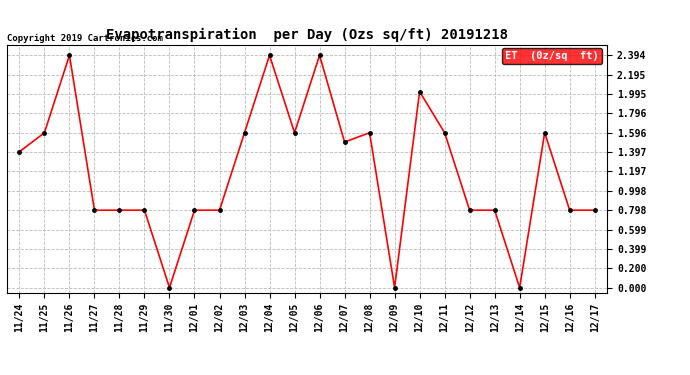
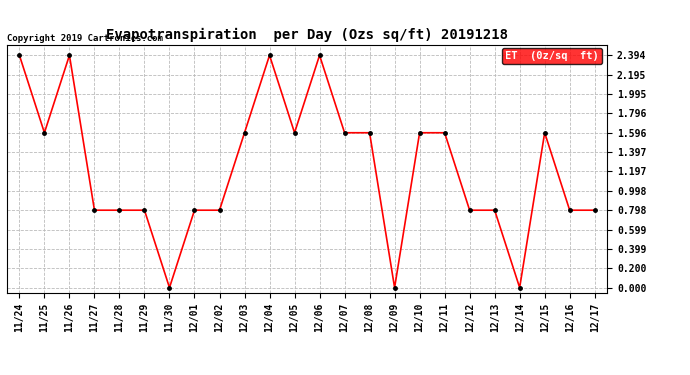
11/24: 1.40 -> 2.39
12/07: 1.50 -> 1.60
12/10: 2.02 -> 1.60
